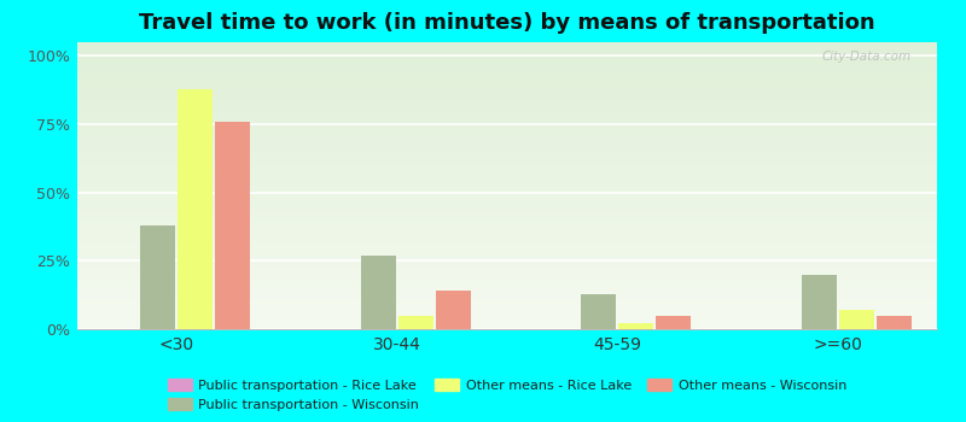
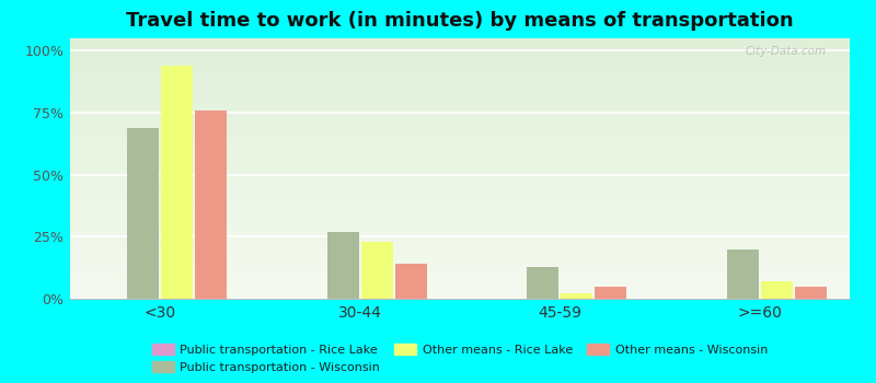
Public transportation - Wisconsin/<30: 38% -> 69%
Other means - Rice Lake/<30: 88% -> 94%
Other means - Rice Lake/30-44: 5% -> 23%
